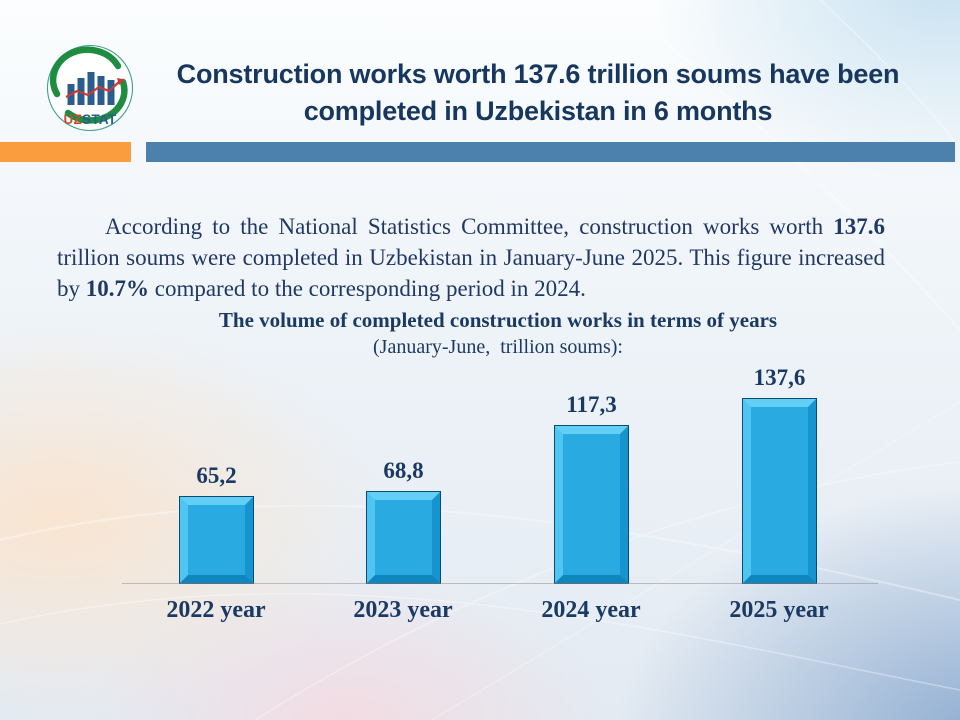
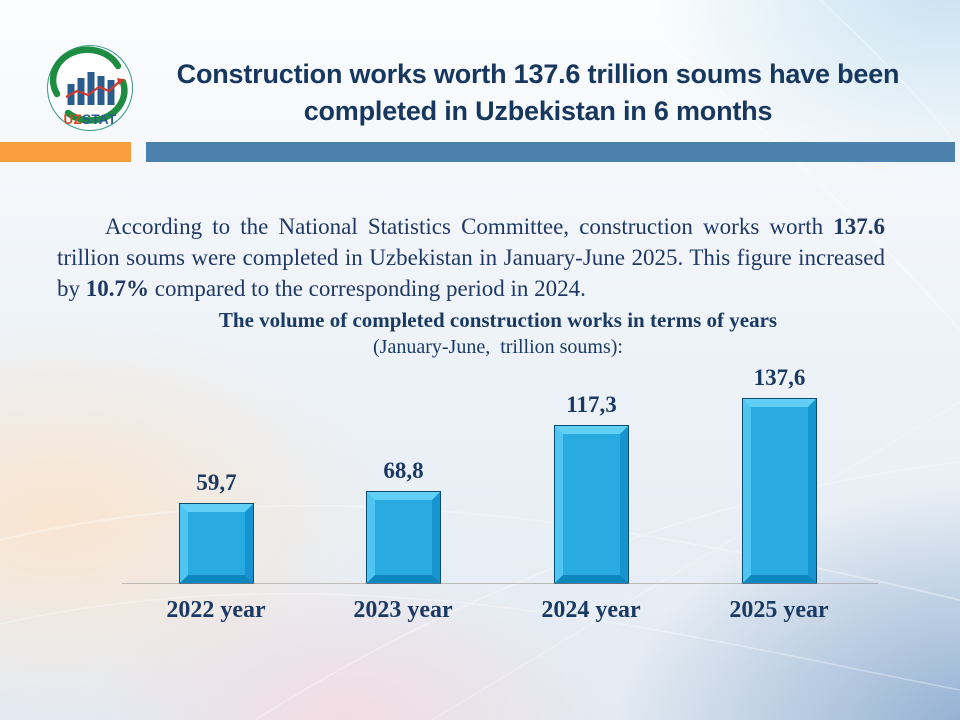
2022 year: 65,2 -> 59,7
